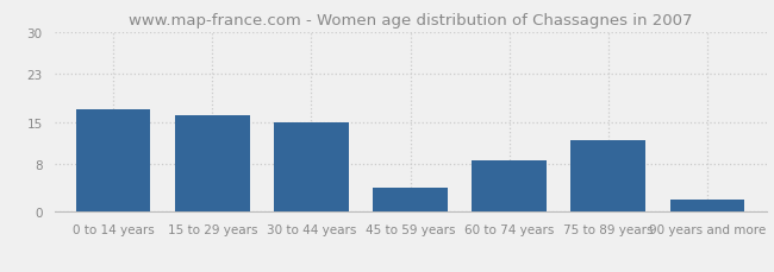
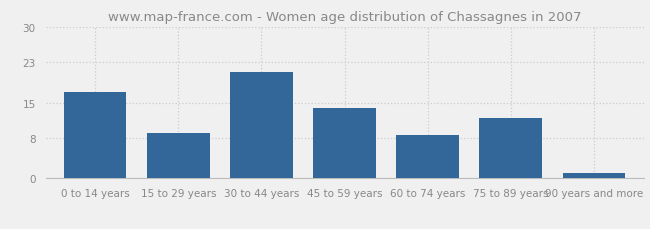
15 to 29 years: 16.0 -> 9.0
30 to 44 years: 15.0 -> 21.0
45 to 59 years: 4.0 -> 14.0
90 years and more: 2.0 -> 1.0
